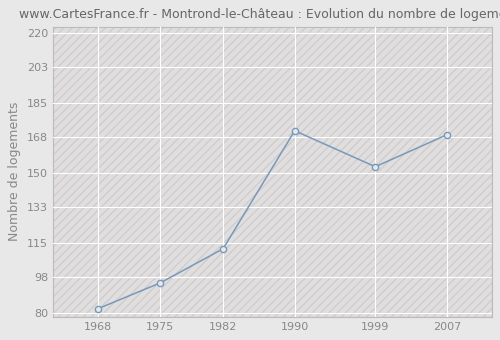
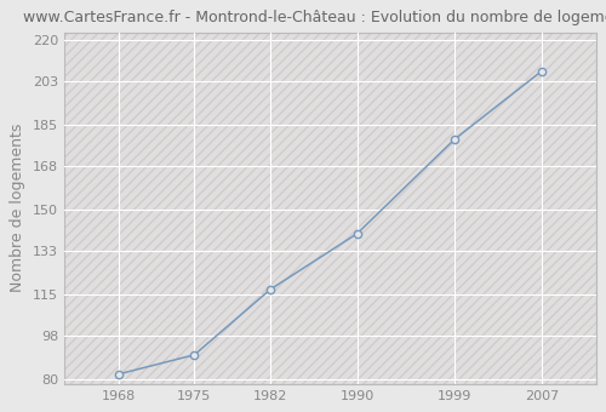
1975: 95 -> 90
1982: 112 -> 117
1990: 171 -> 140
1999: 153 -> 179
2007: 169 -> 207
